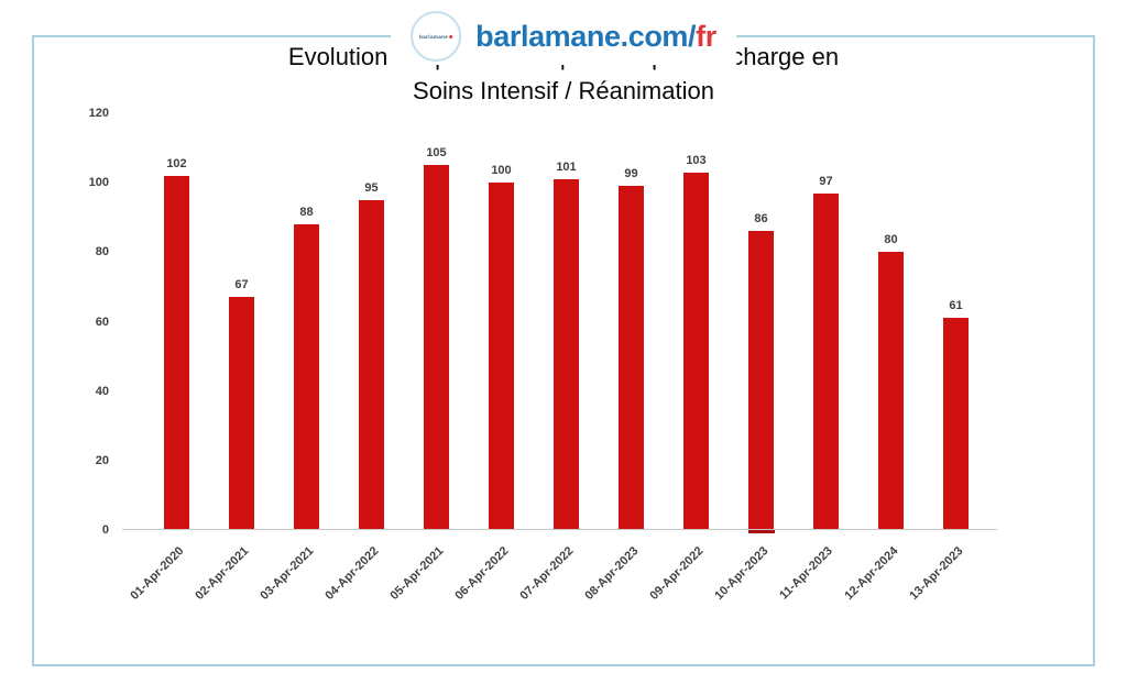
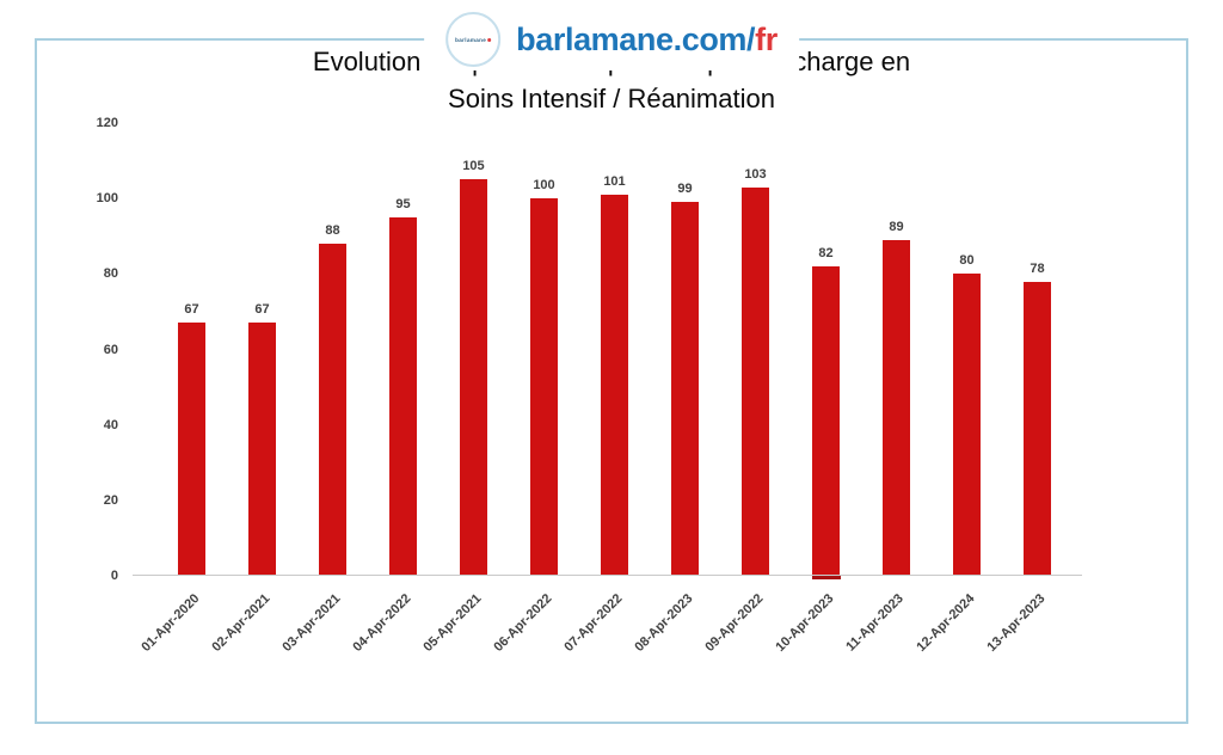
01-Apr-2020: 102 -> 67
10-Apr-2023: 86 -> 82
11-Apr-2023: 97 -> 89
13-Apr-2023: 61 -> 78
